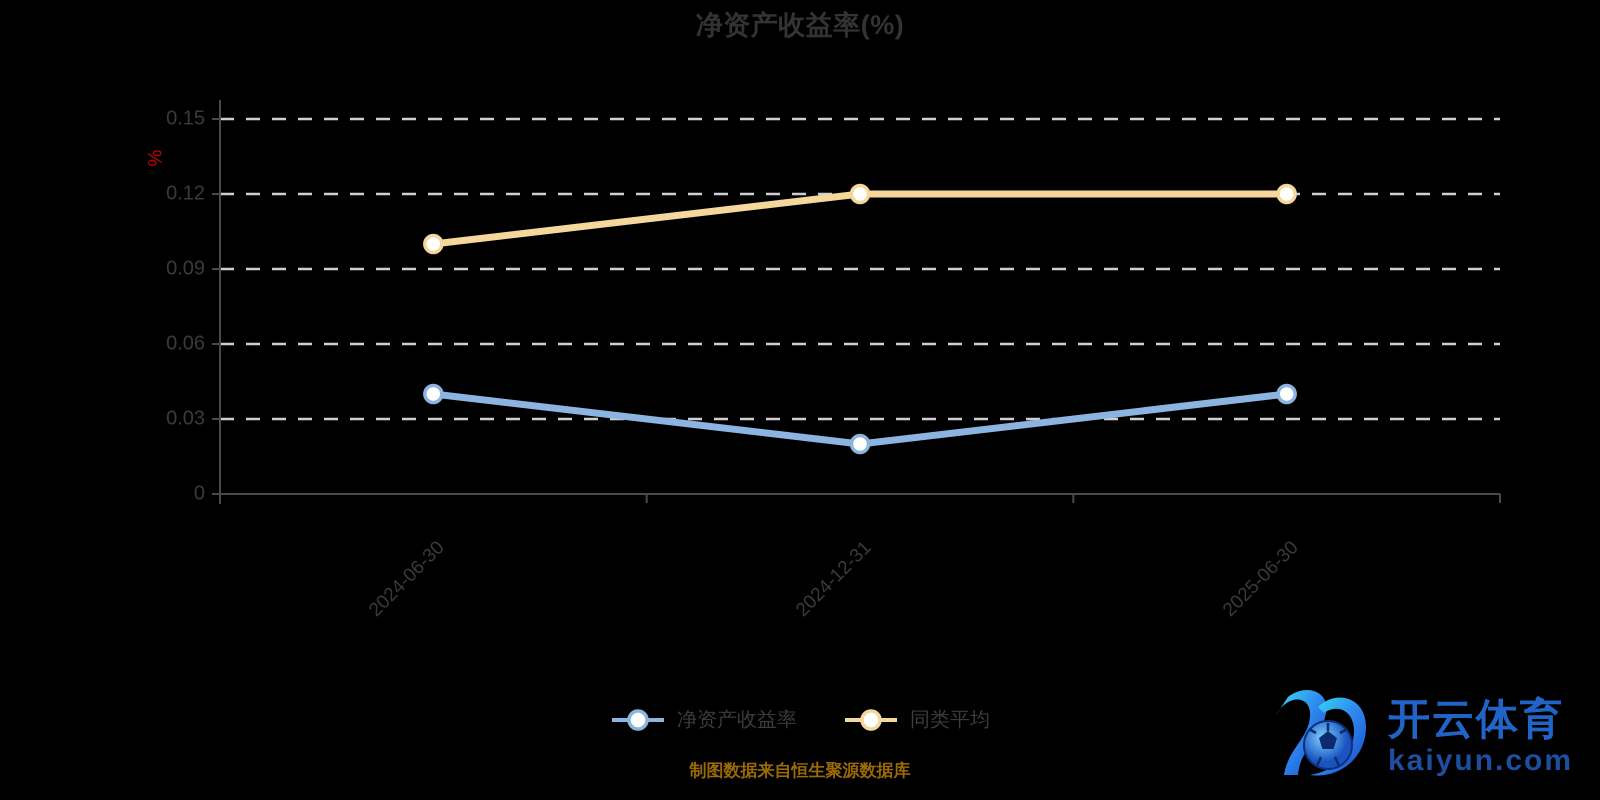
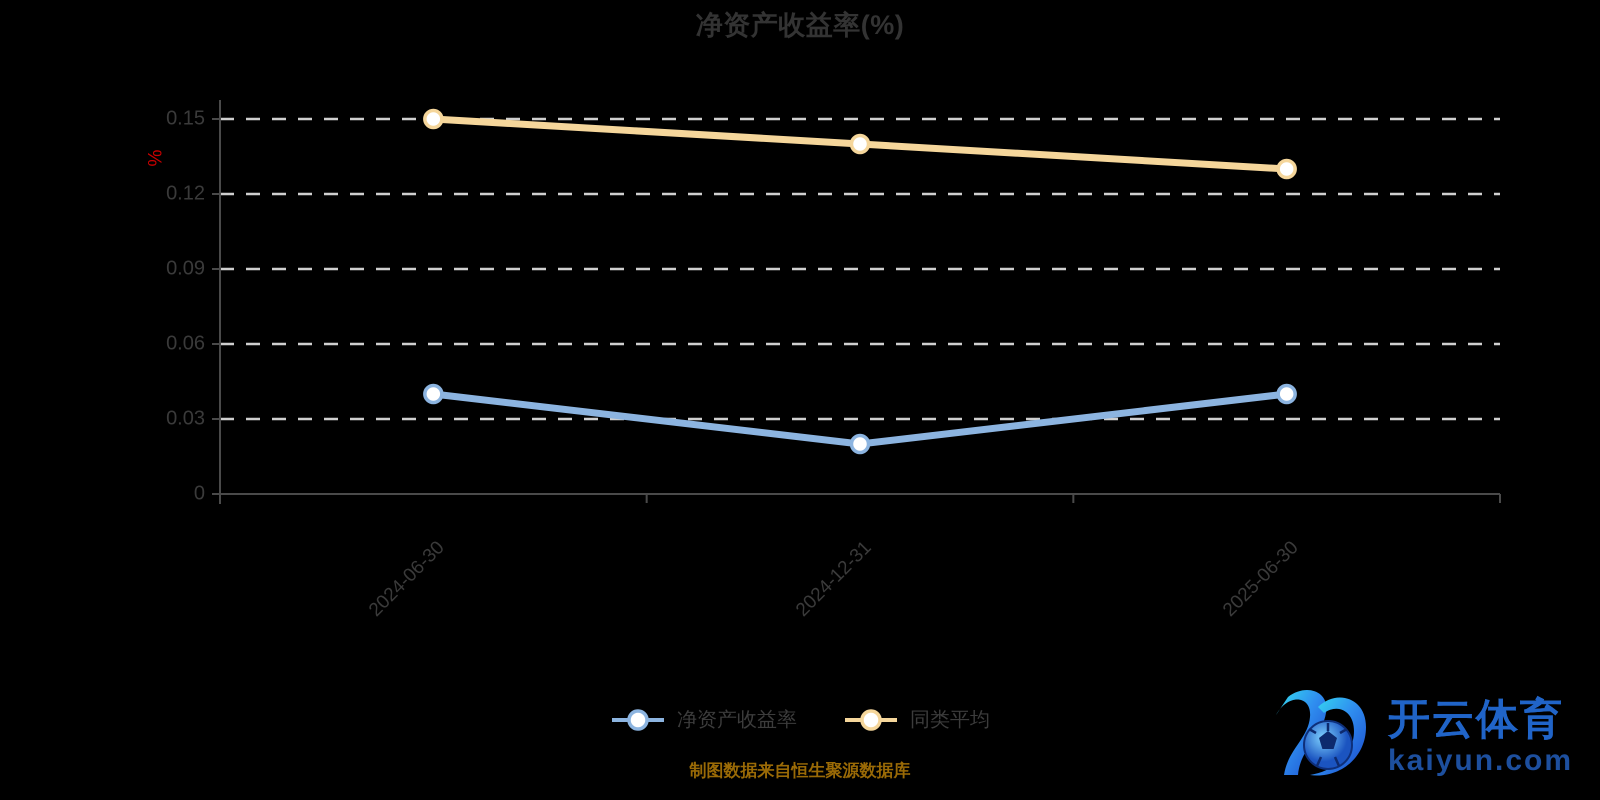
同类平均/2024-06-30: 0.10 -> 0.15
同类平均/2024-12-31: 0.12 -> 0.14
同类平均/2025-06-30: 0.12 -> 0.13
